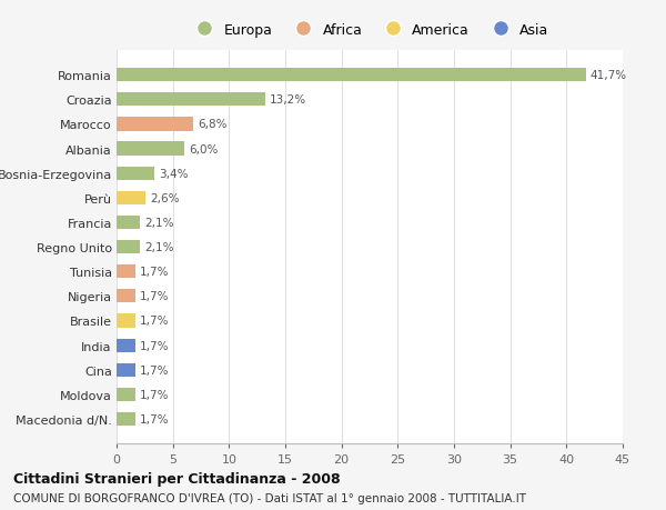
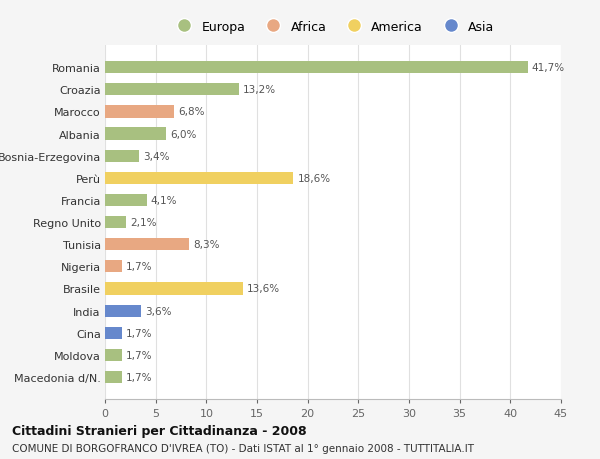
Perù: 2,6% -> 18,6%
Francia: 2,1% -> 4,1%
Tunisia: 1,7% -> 8,3%
Brasile: 1,7% -> 13,6%
India: 1,7% -> 3,6%
